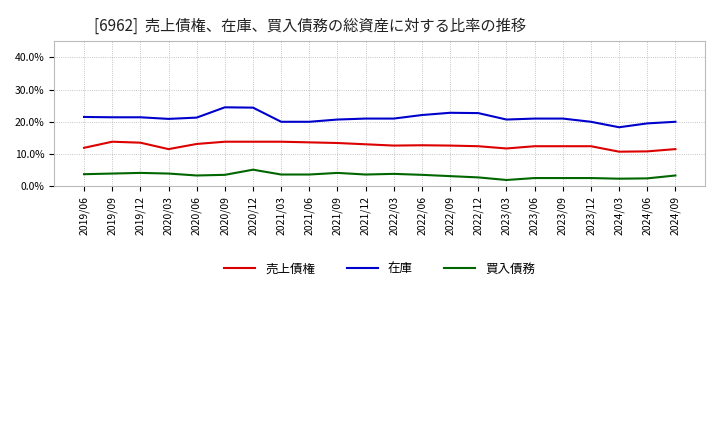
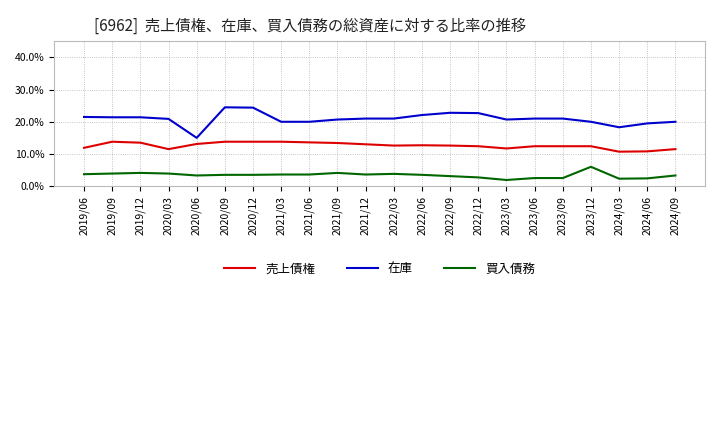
在庫/2020/06: 21.3% -> 15.0%
買入債務/2020/12: 5.1% -> 3.5%
買入債務/2023/12: 2.5% -> 6.0%
